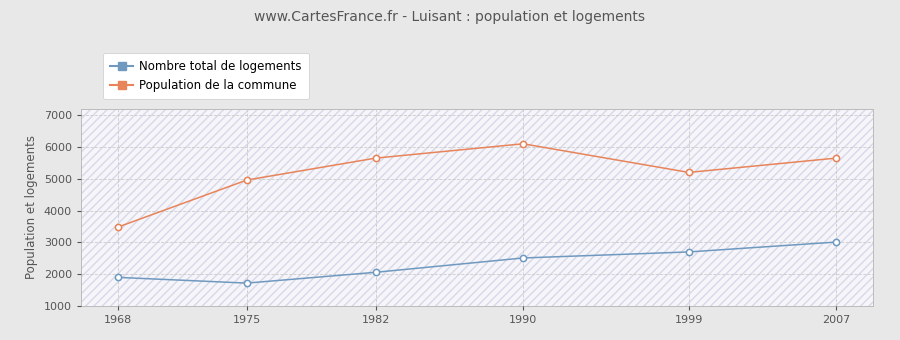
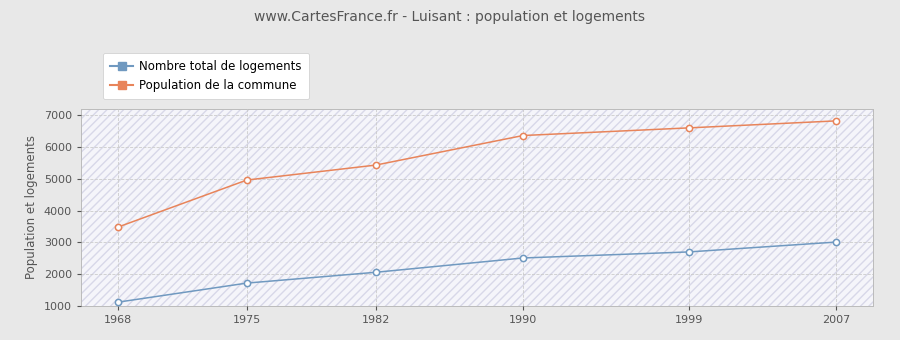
Nombre total de logements/1968: 1900 -> 1120
Population de la commune/1982: 5650 -> 5430
Population de la commune/1990: 6100 -> 6360
Population de la commune/1999: 5200 -> 6600
Population de la commune/2007: 5650 -> 6820
